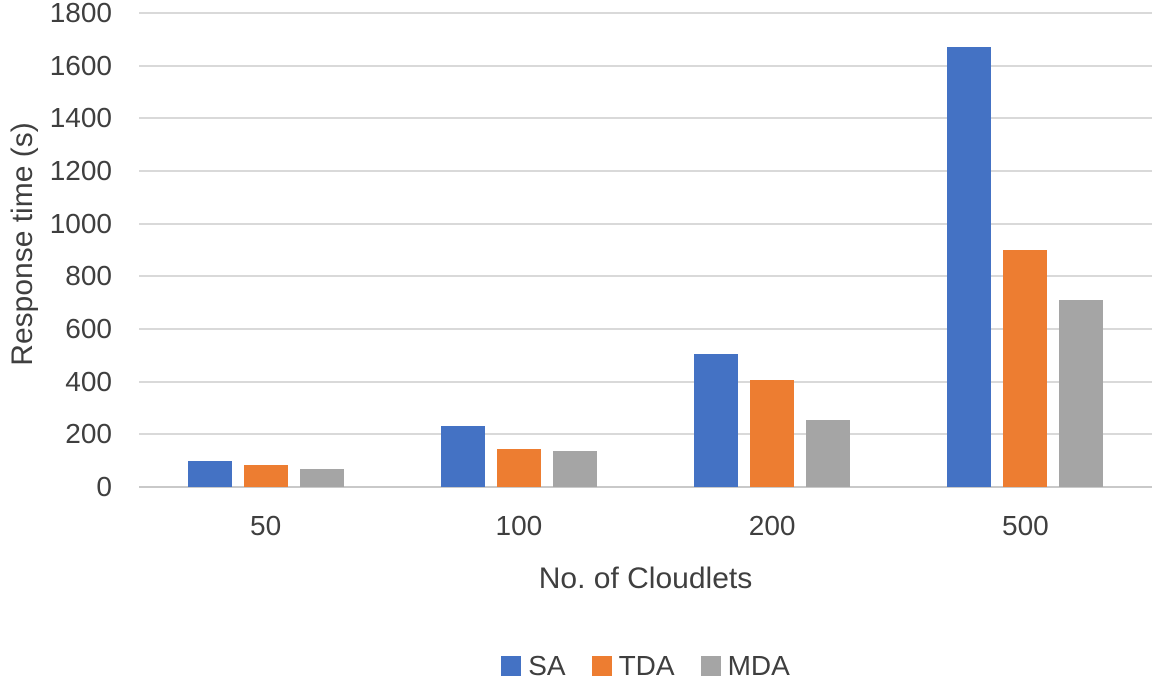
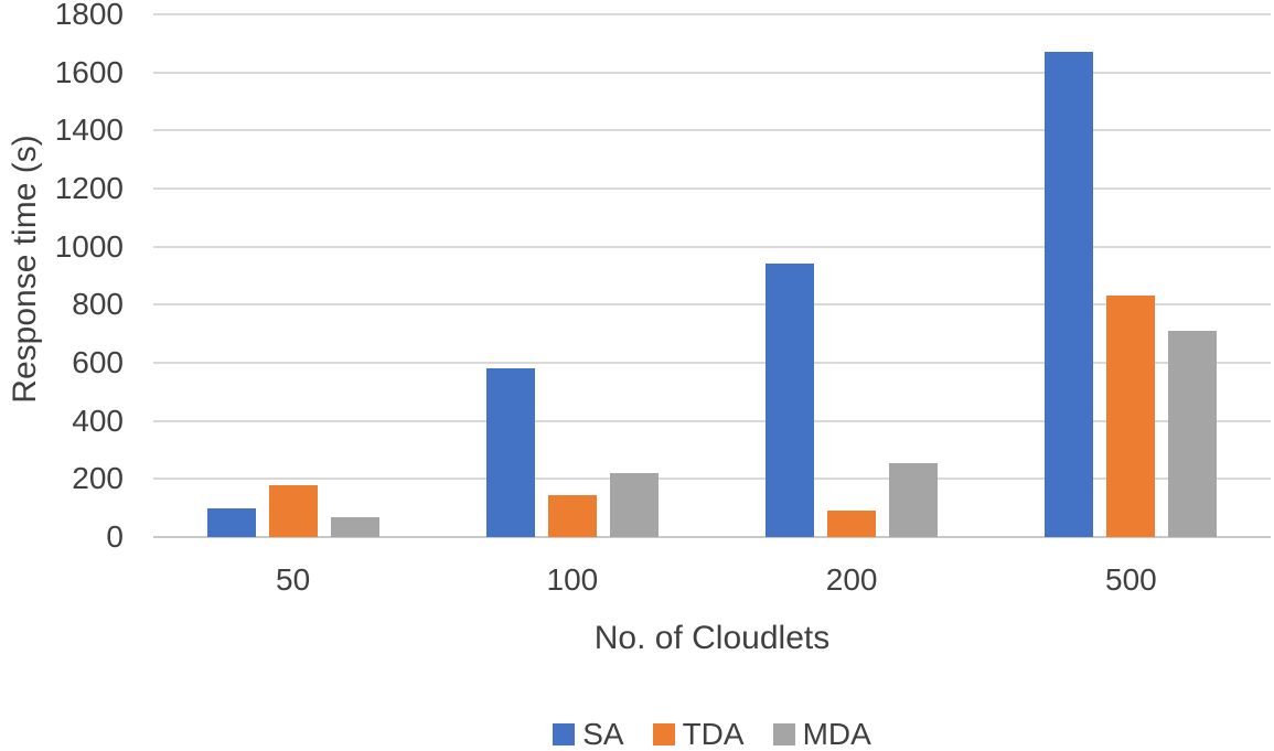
TDA/50: 80 -> 180
SA/100: 230 -> 580
MDA/100: 140 -> 220
SA/200: 500 -> 940
TDA/200: 400 -> 90
TDA/500: 900 -> 830
